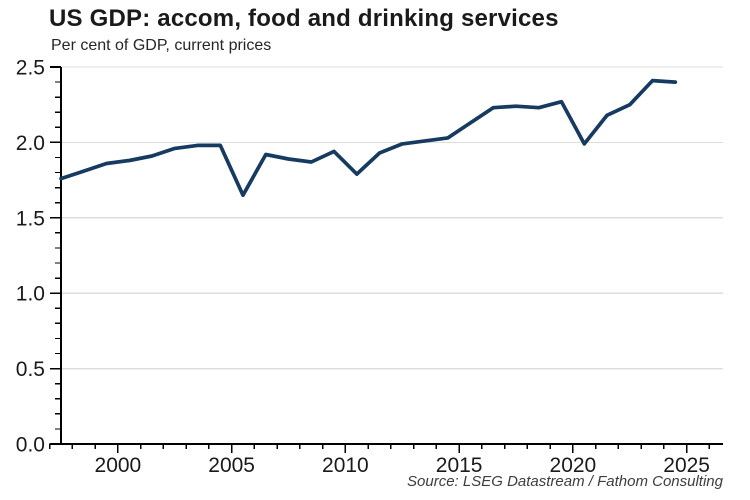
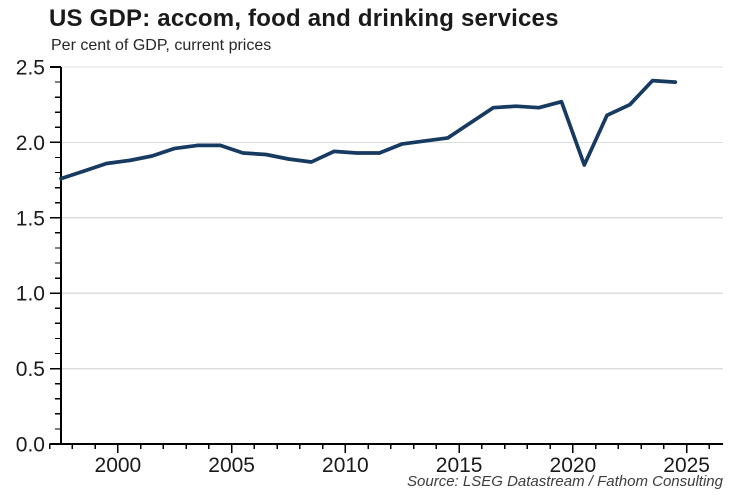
2005: 1.65 -> 1.93
2010: 1.79 -> 1.93
2020: 1.99 -> 1.85
